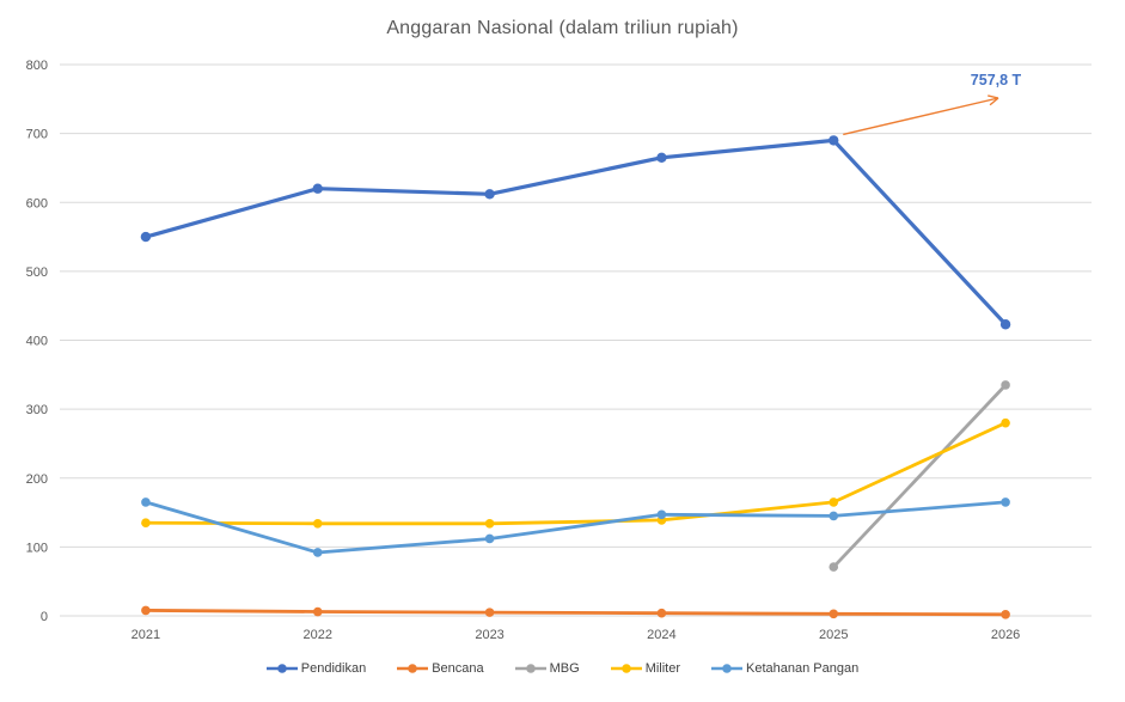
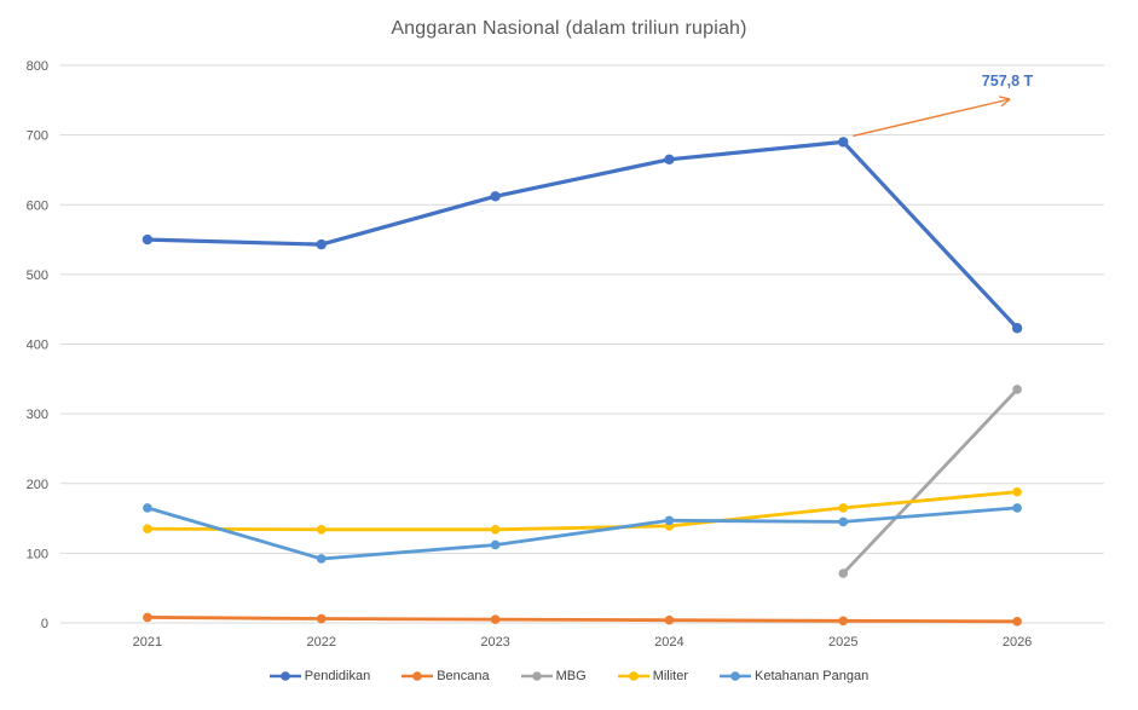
Pendidikan/2022: 620 -> 540
Militer/2026: 280 -> 190
